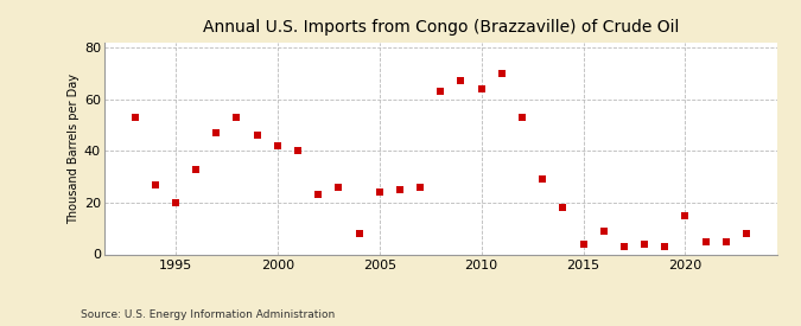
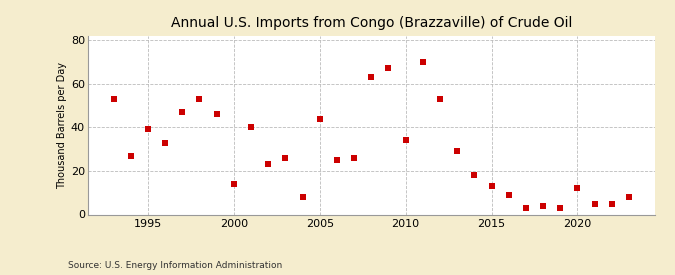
1995: 20 -> 39
2000: 42 -> 14
2005: 24 -> 44
2010: 64 -> 34
2015: 4 -> 13
2020: 15 -> 12
